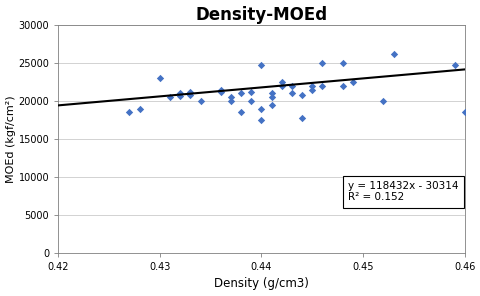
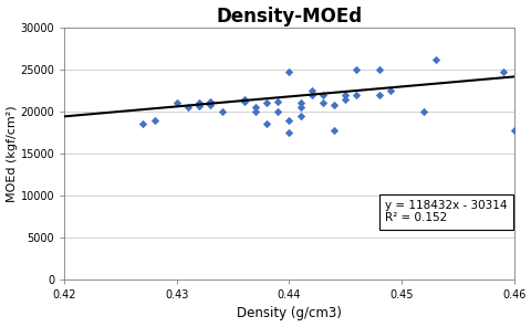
0.43: 23000 -> 21000
0.46: 18600 -> 17700
